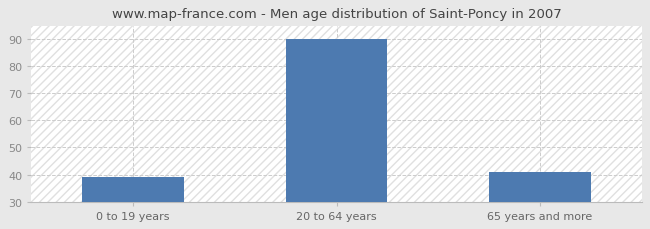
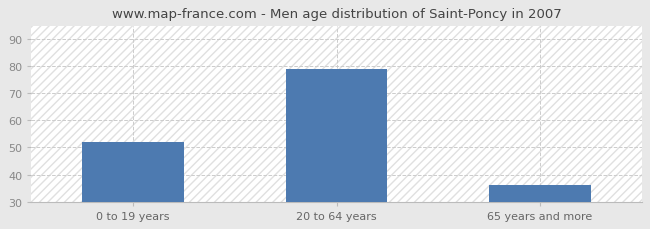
0 to 19 years: 39 -> 52
20 to 64 years: 90 -> 79
65 years and more: 41 -> 36
